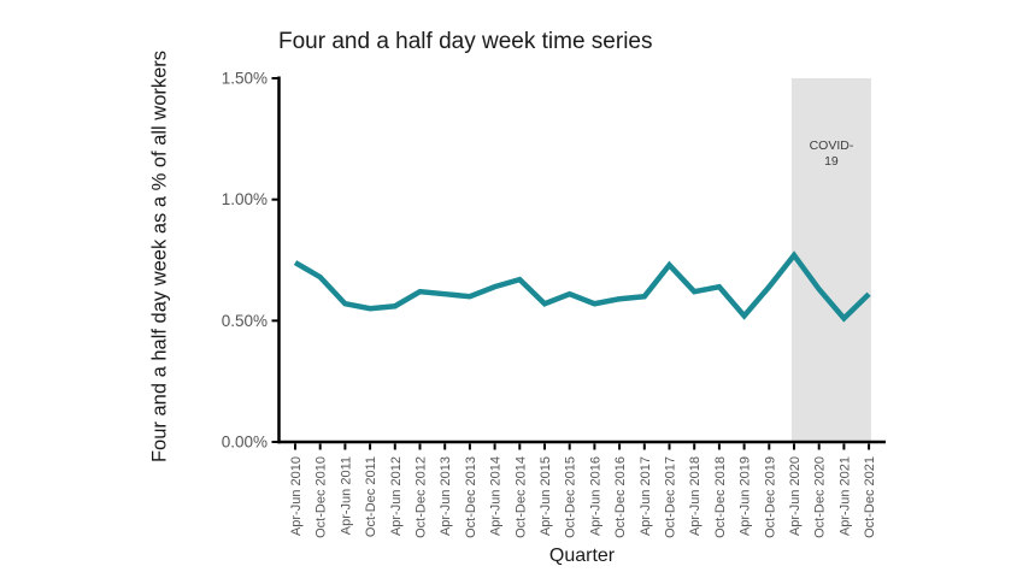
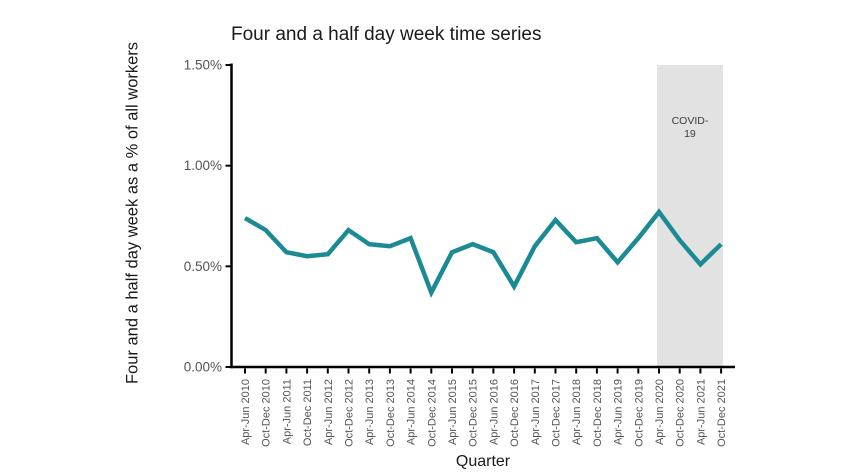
Oct-Dec 2012: 0.62% -> 0.68%
Oct-Dec 2014: 0.67% -> 0.37%
Oct-Dec 2016: 0.59% -> 0.40%
